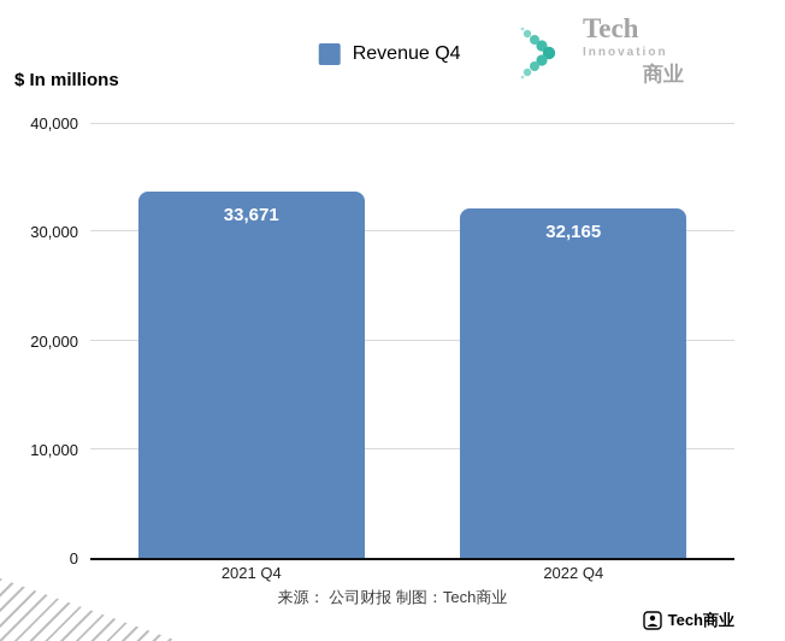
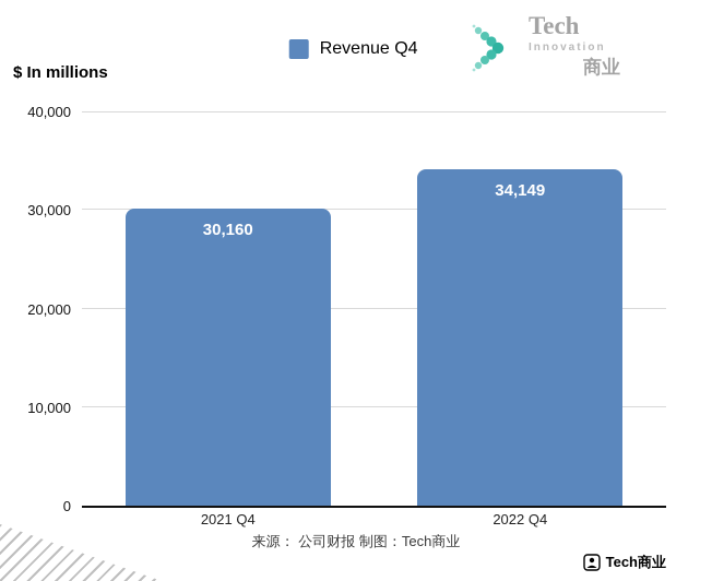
2021 Q4: 33,671 -> 30,160
2022 Q4: 32,165 -> 34,149
